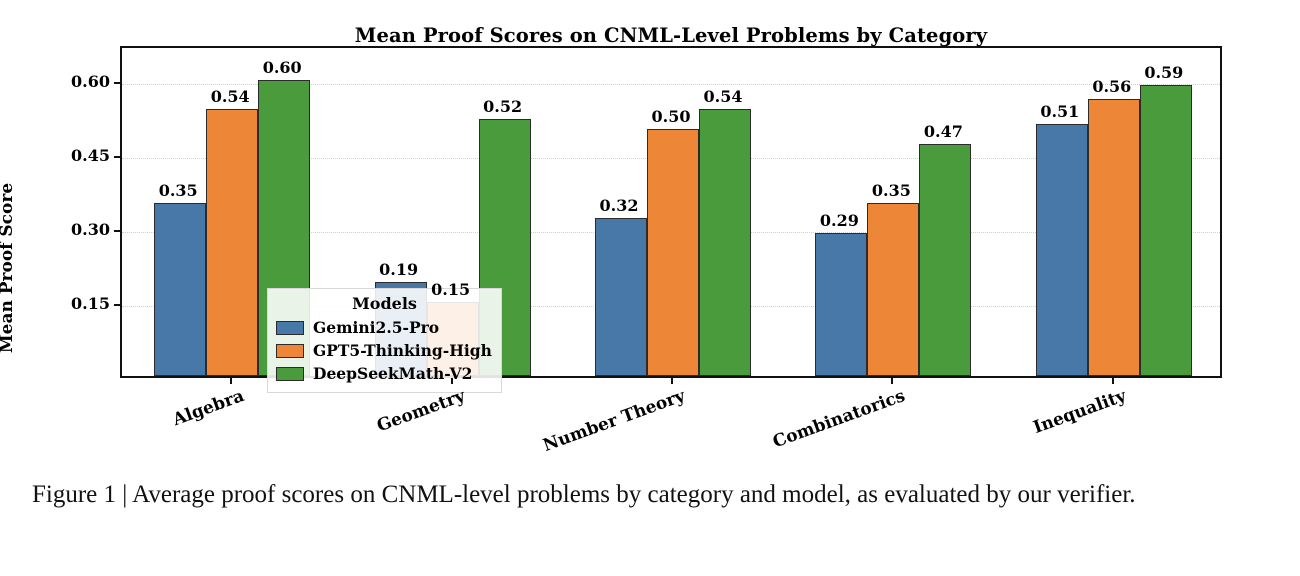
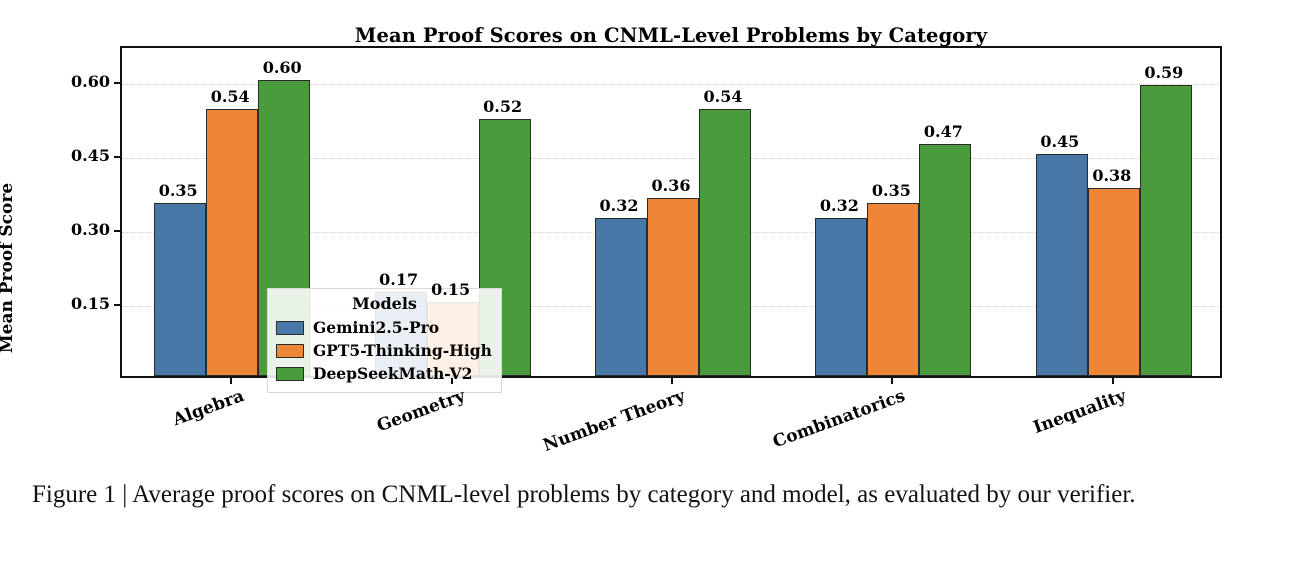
Gemini2.5-Pro/Geometry: 0.19 -> 0.17
GPT5-Thinking-High/Number Theory: 0.50 -> 0.36
Gemini2.5-Pro/Combinatorics: 0.29 -> 0.32
Gemini2.5-Pro/Inequality: 0.51 -> 0.45
GPT5-Thinking-High/Inequality: 0.56 -> 0.38
